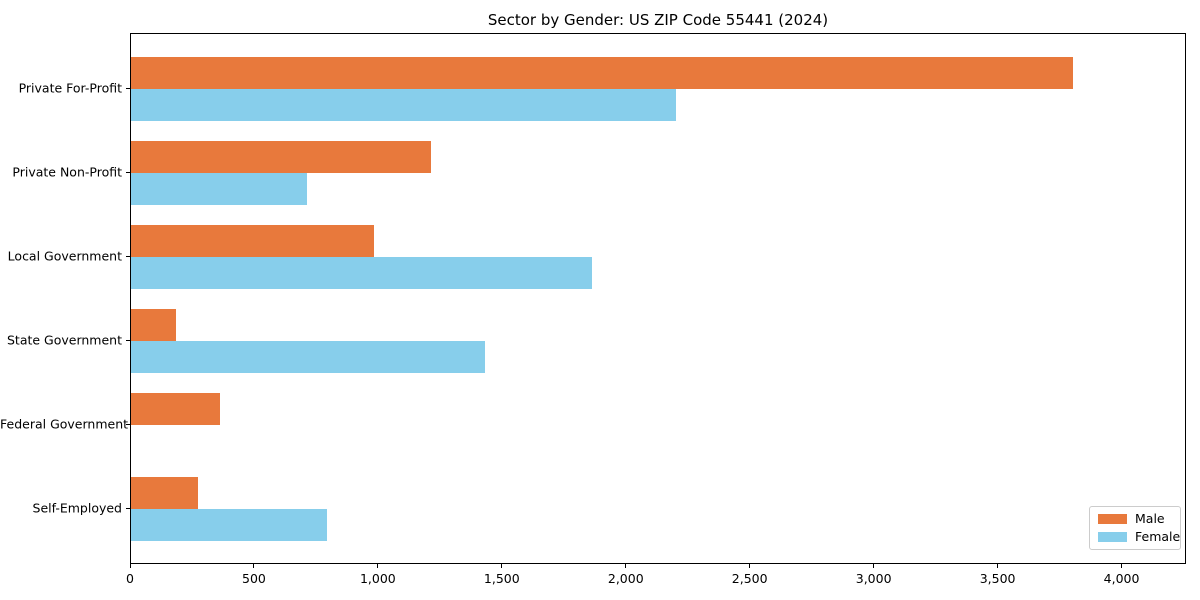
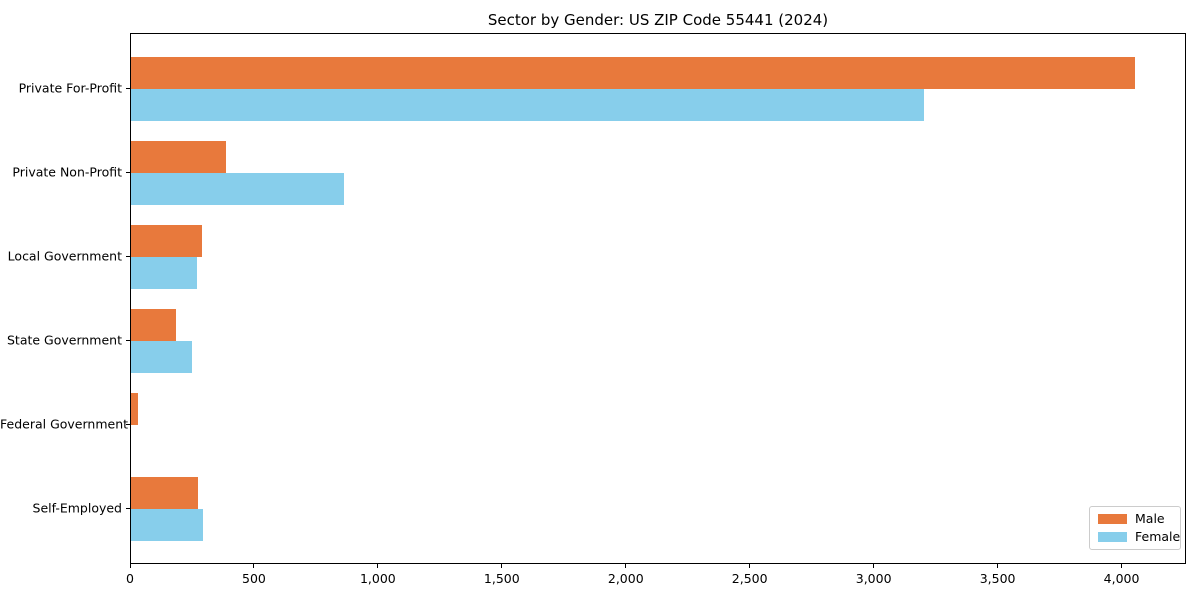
Male/Private For-Profit: 3800 -> 4050
Female/Private For-Profit: 2200 -> 3200
Male/Private Non-Profit: 1210 -> 380
Female/Private Non-Profit: 710 -> 860
Male/Local Government: 980 -> 280
Female/Local Government: 1860 -> 260
Female/State Government: 1430 -> 240
Male/Federal Government: 360 -> 30
Female/Self-Employed: 790 -> 290
